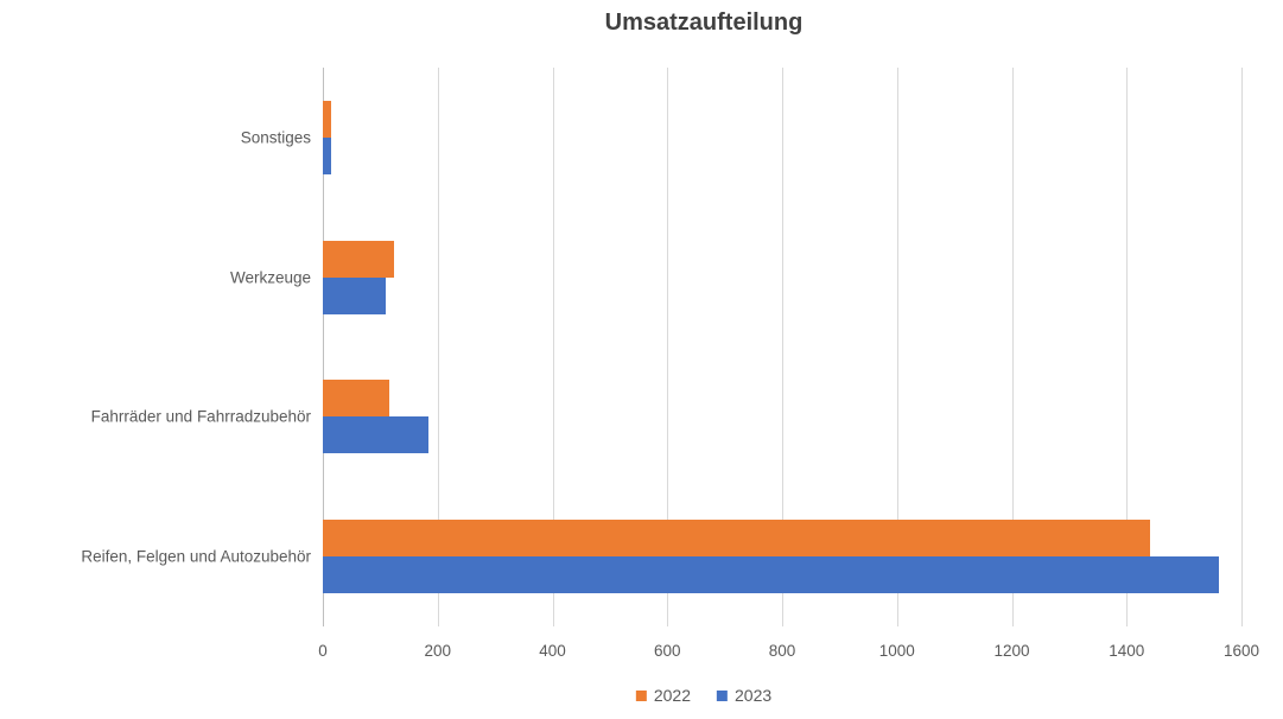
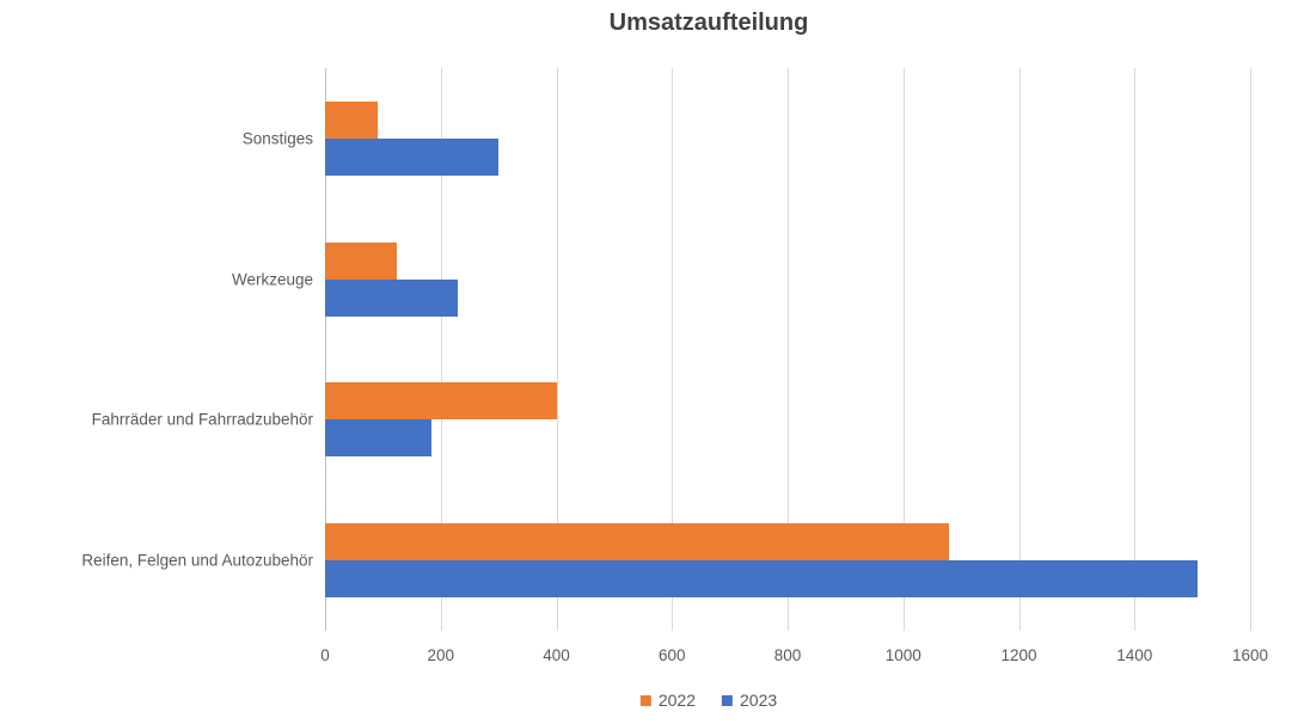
2022/Sonstiges: 20 -> 90
2023/Sonstiges: 20 -> 300
2023/Werkzeuge: 110 -> 230
2022/Fahrräder und Fahrradzubehör: 120 -> 400
2022/Reifen, Felgen und Autozubehör: 1440 -> 1080
2023/Reifen, Felgen und Autozubehör: 1560 -> 1510
